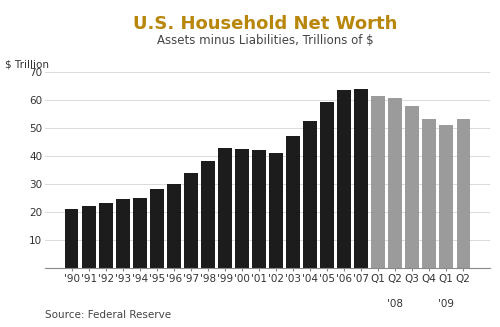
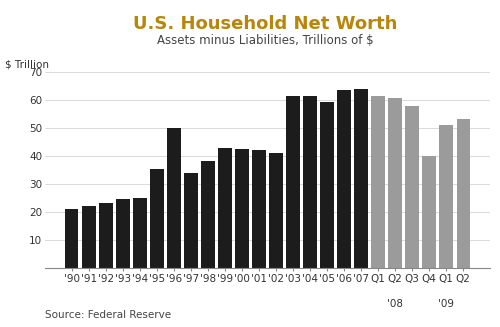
'95: 28.2 -> 35.5
'96: 30.1 -> 50.0
'03: 47.0 -> 61.5
'04: 52.5 -> 61.5
Q4: 53.2 -> 40.0
